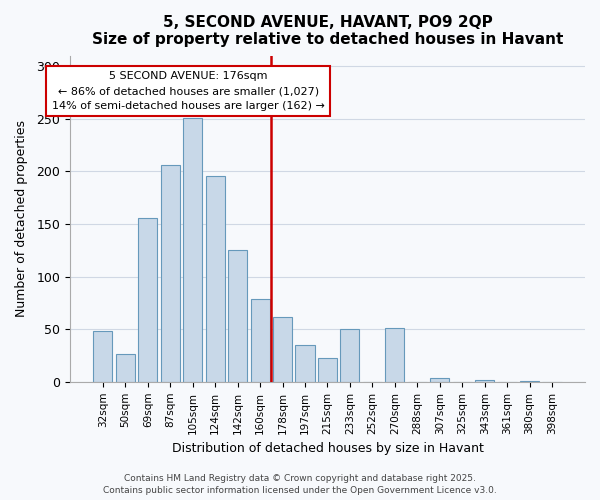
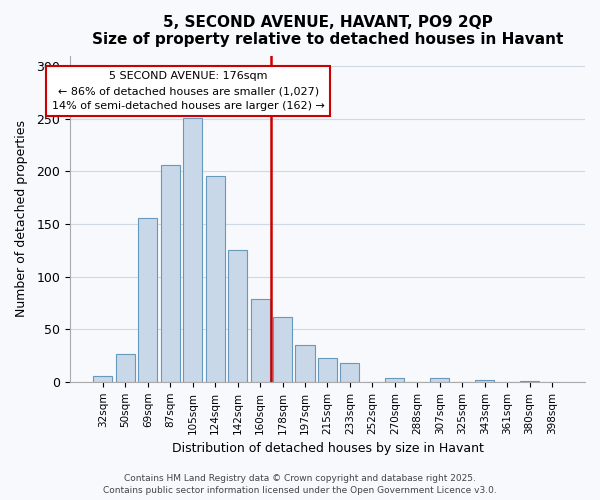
32sqm: 48 -> 6
233sqm: 50 -> 18
270sqm: 51 -> 4
